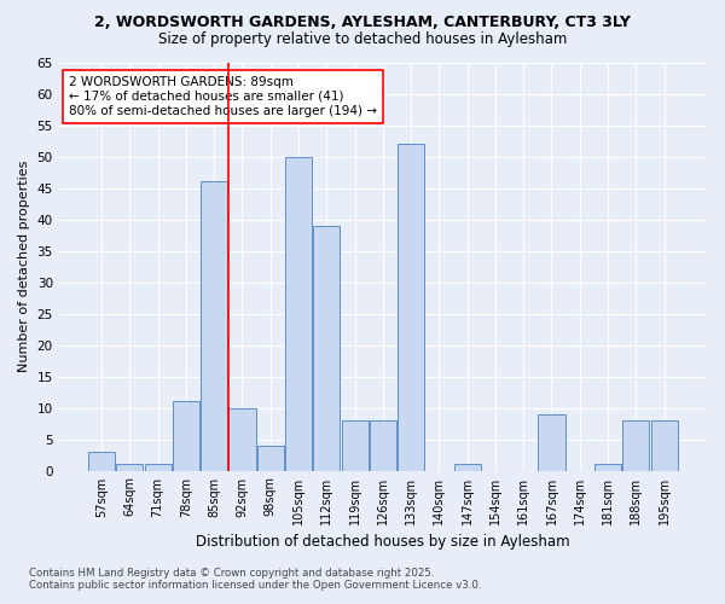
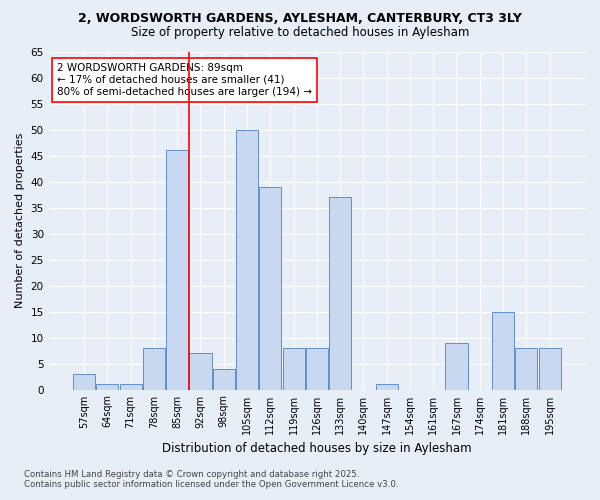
78sqm: 11 -> 8
92sqm: 10 -> 7
133sqm: 52 -> 37
181sqm: 1 -> 15
